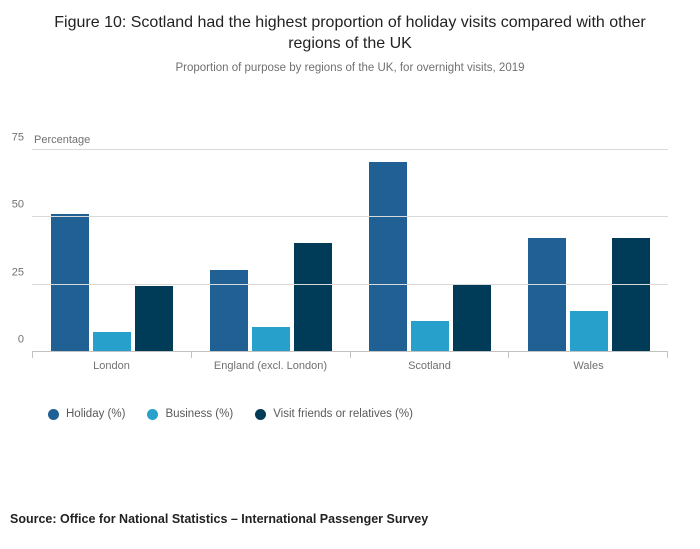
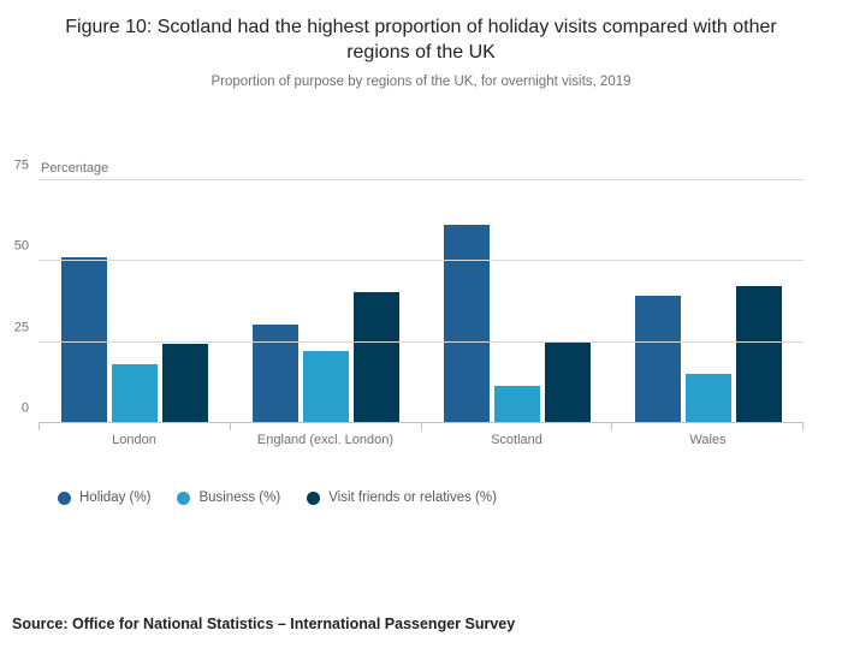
Business (%)/London: 7 -> 18
Business (%)/England (excl. London): 9 -> 22
Holiday (%)/Scotland: 70 -> 61
Holiday (%)/Wales: 42 -> 39
